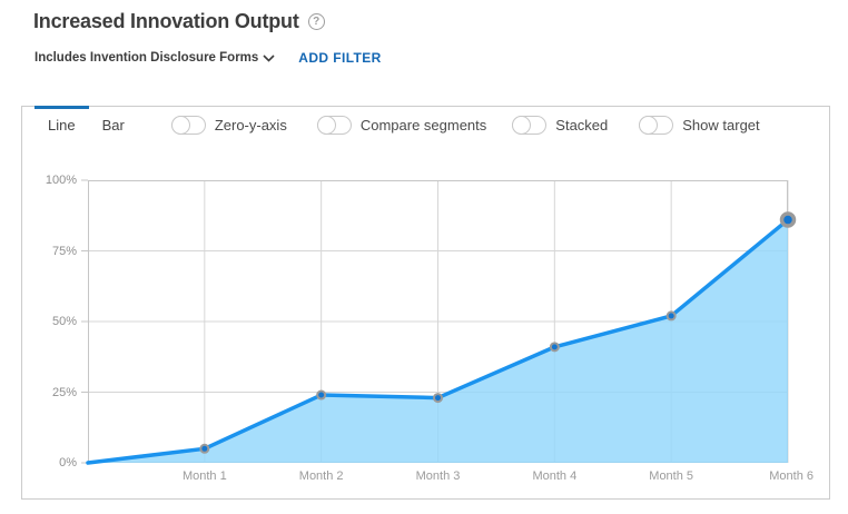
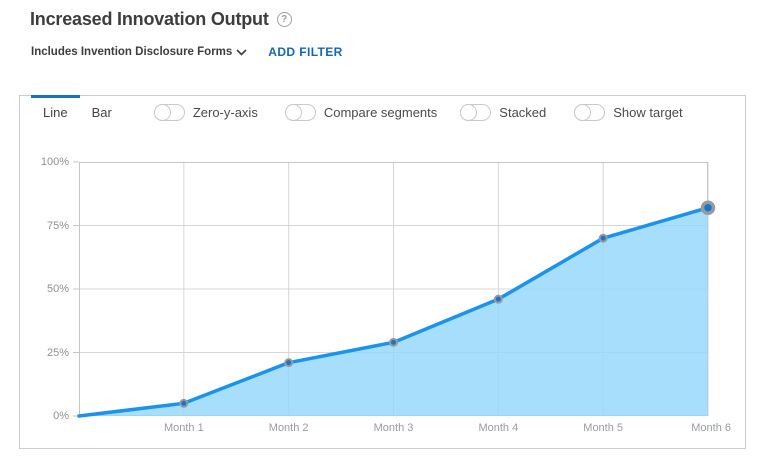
Month 2: 24% -> 21%
Month 3: 23% -> 29%
Month 4: 41% -> 46%
Month 5: 52% -> 70%
Month 6: 86% -> 82%
